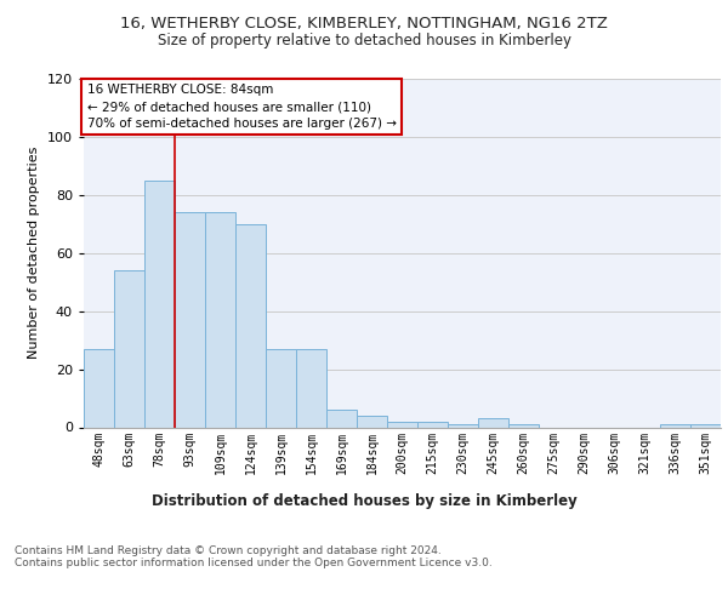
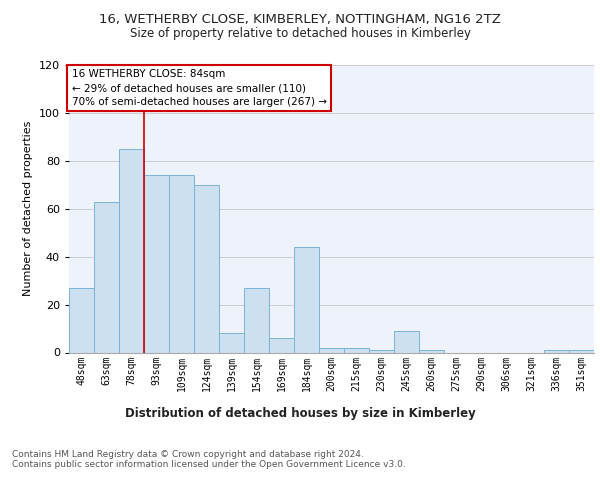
63sqm: 54 -> 63
139sqm: 27 -> 8
184sqm: 4 -> 44
245sqm: 3 -> 9
